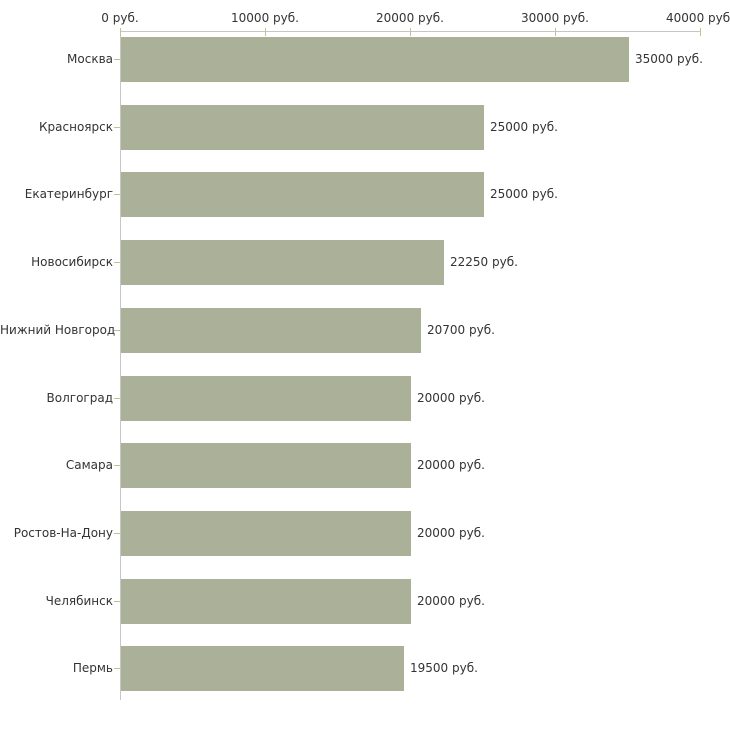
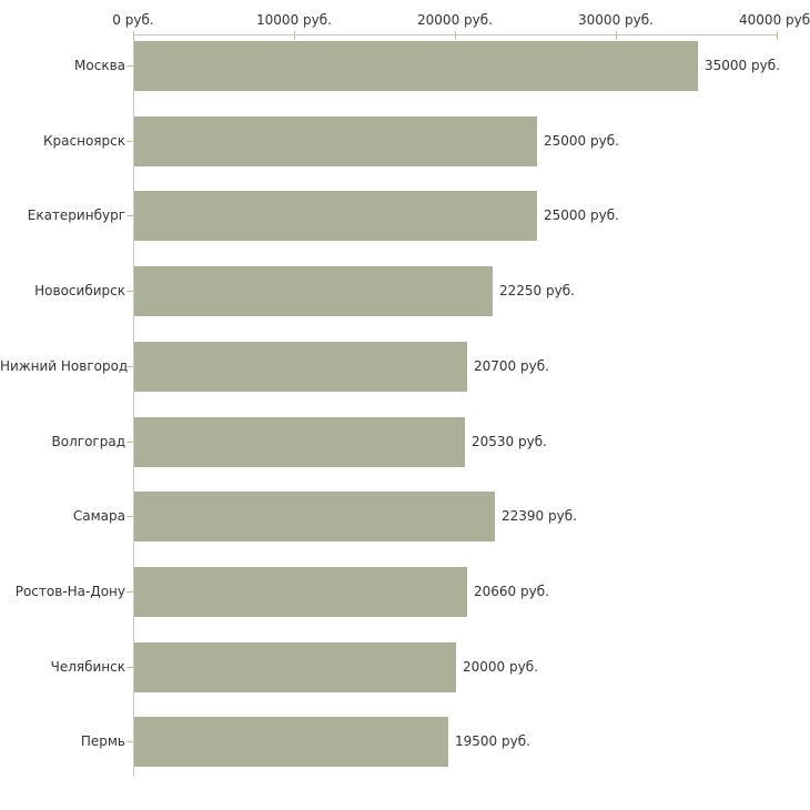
Волгоград: 20000 -> 20530
Самара: 20000 -> 22390
Ростов-На-Дону: 20000 -> 20660
